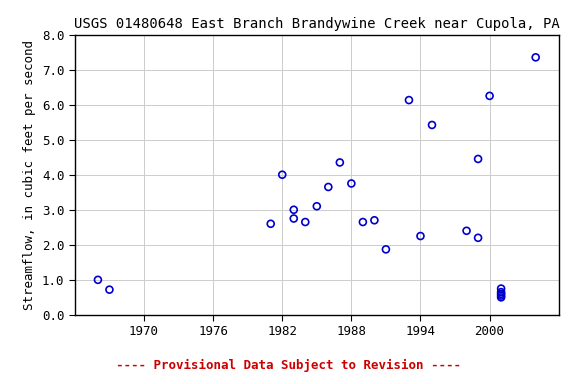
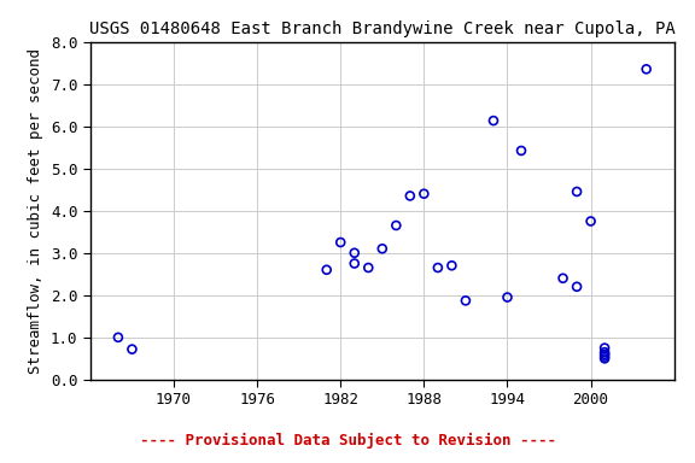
1982: 4.00 -> 3.25
1988: 3.75 -> 4.40
1994: 2.25 -> 1.95
2000: 6.25 -> 3.75
